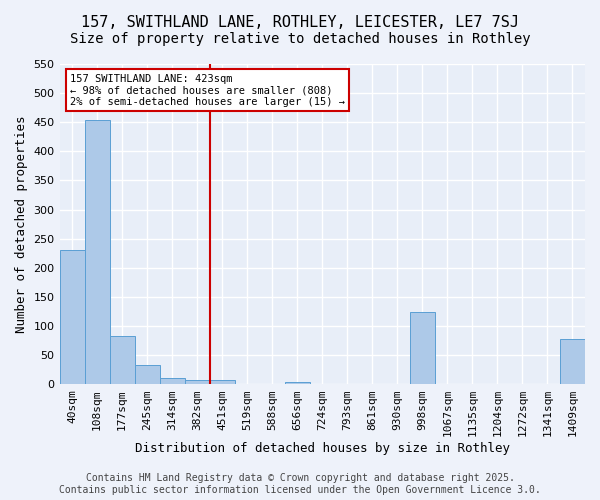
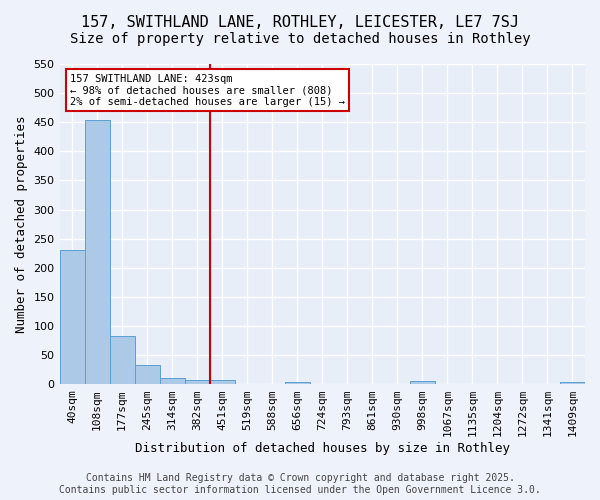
998sqm: 124 -> 5
1409sqm: 78 -> 4
